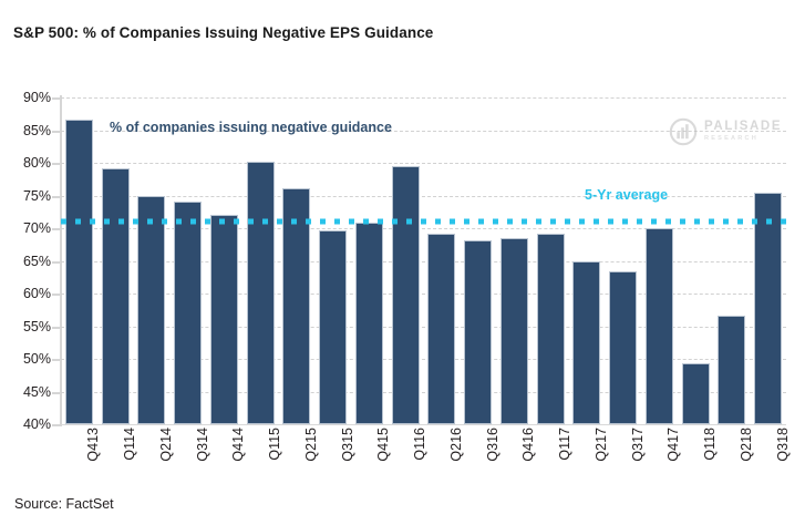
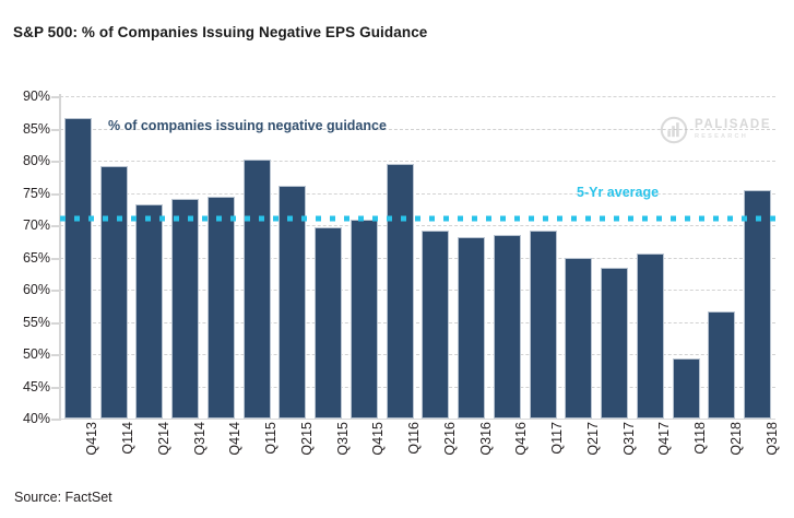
Q214: 75% -> 73%
Q414: 72% -> 74%
Q417: 70% -> 66%
